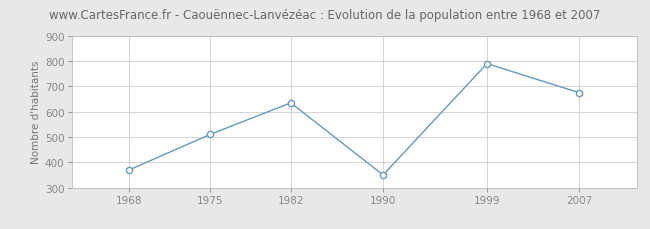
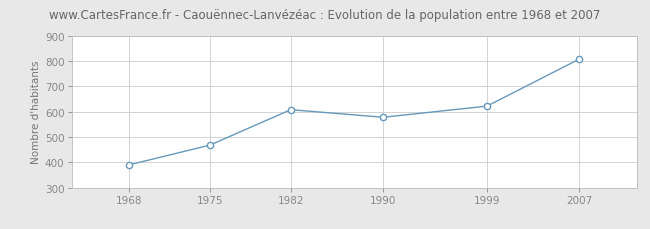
1968: 370 -> 390
1975: 510 -> 468
1982: 635 -> 608
1990: 350 -> 578
1999: 790 -> 622
2007: 675 -> 808
